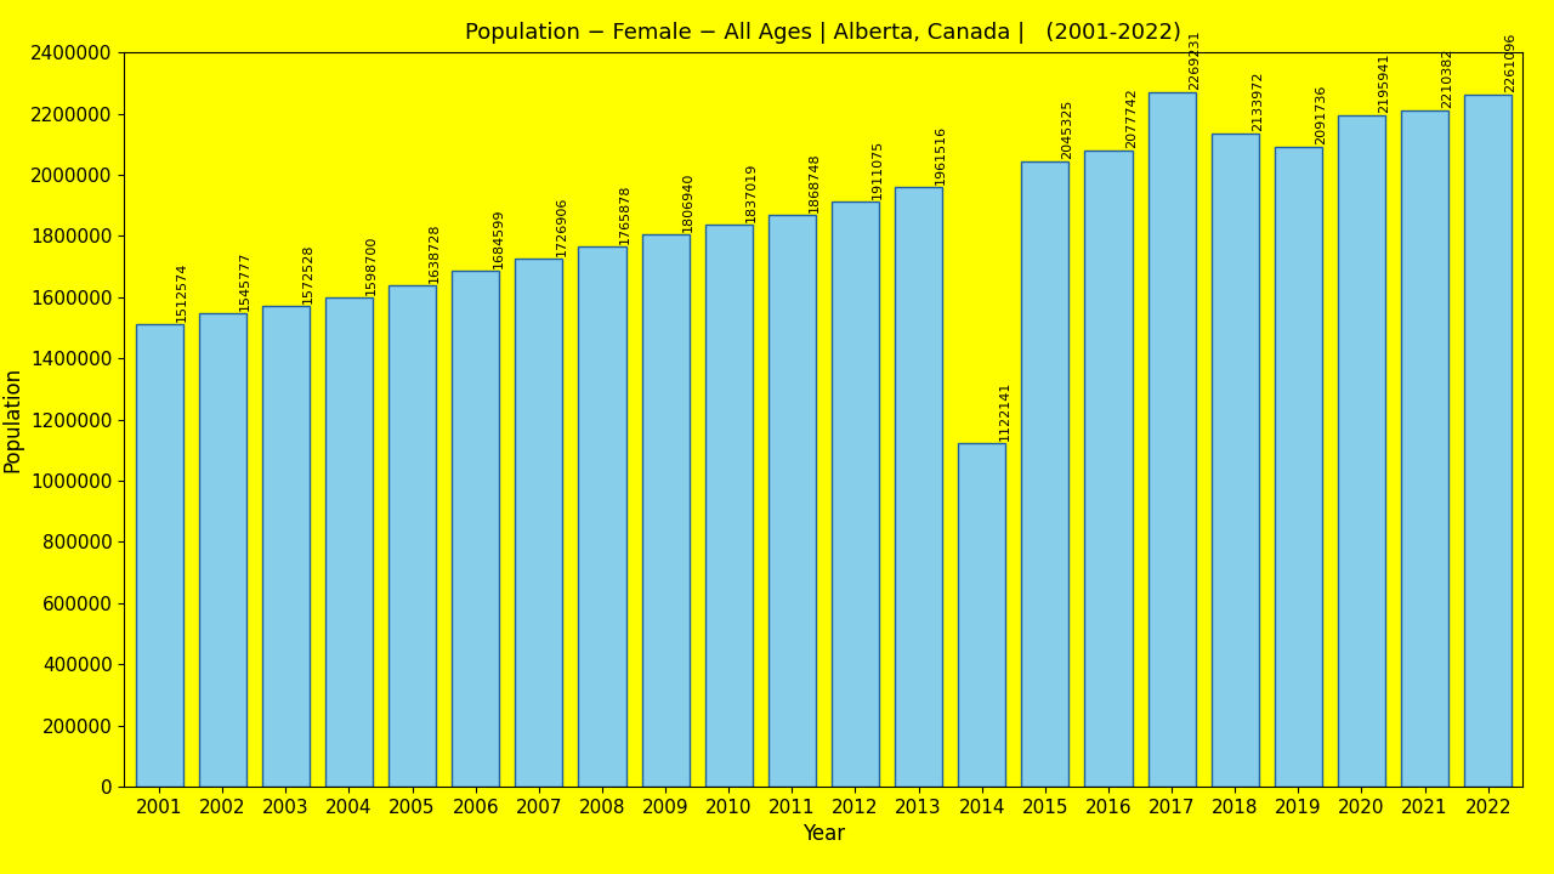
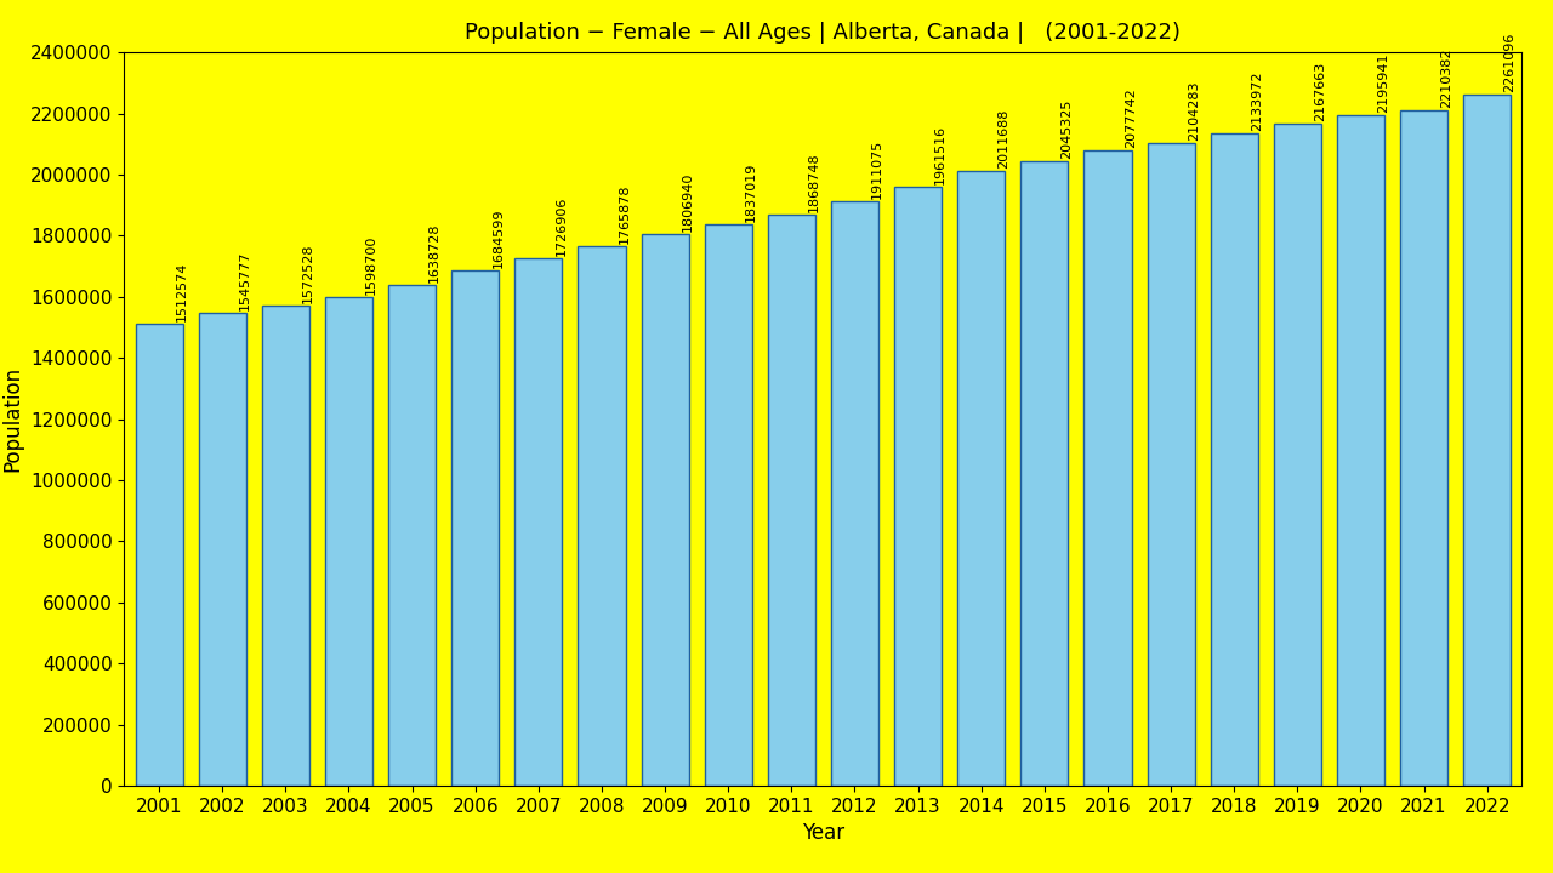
2014: 1122141 -> 2011688
2017: 2269231 -> 2104283
2019: 2091736 -> 2167663
